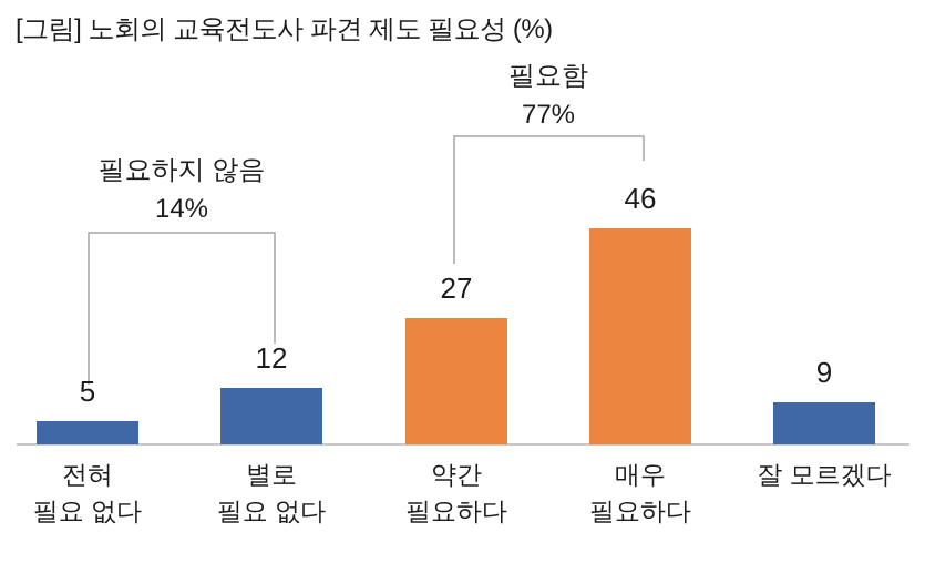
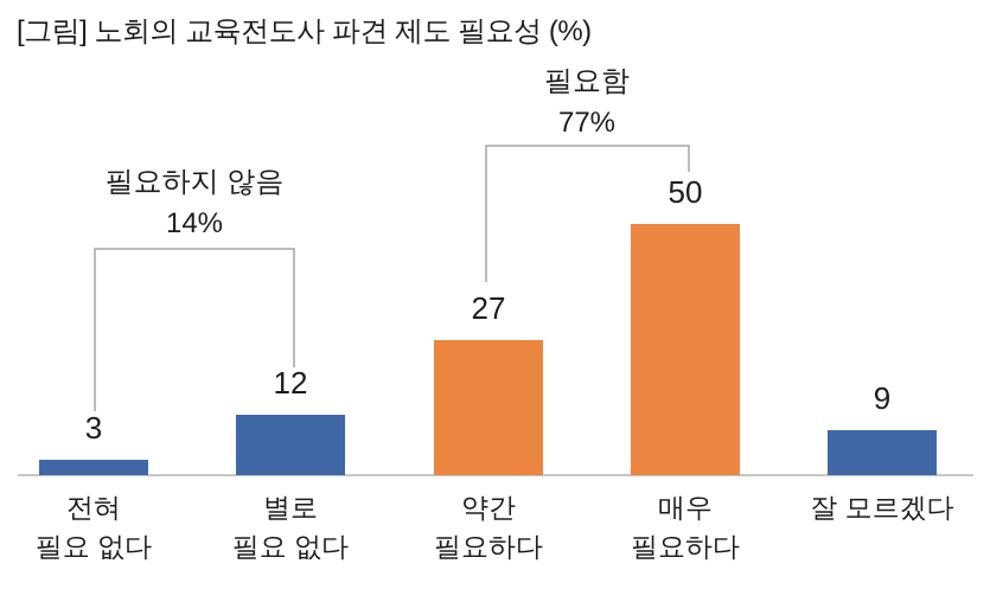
전혀 필요 없다: 5 -> 3
매우 필요하다: 46 -> 50
